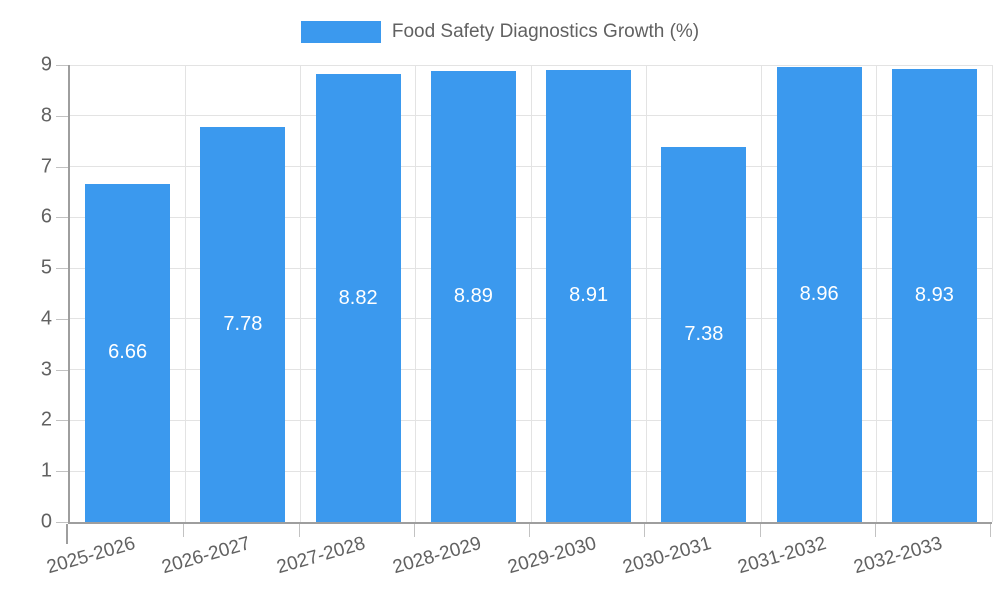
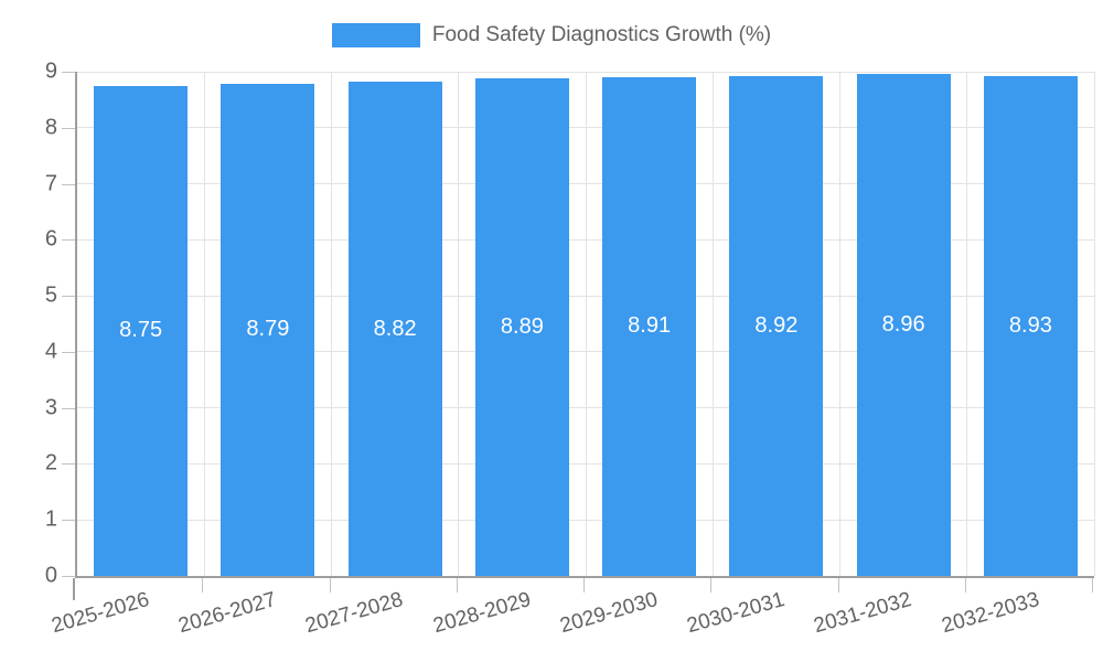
2025-2026: 6.66 -> 8.75
2026-2027: 7.78 -> 8.79
2030-2031: 7.38 -> 8.92
